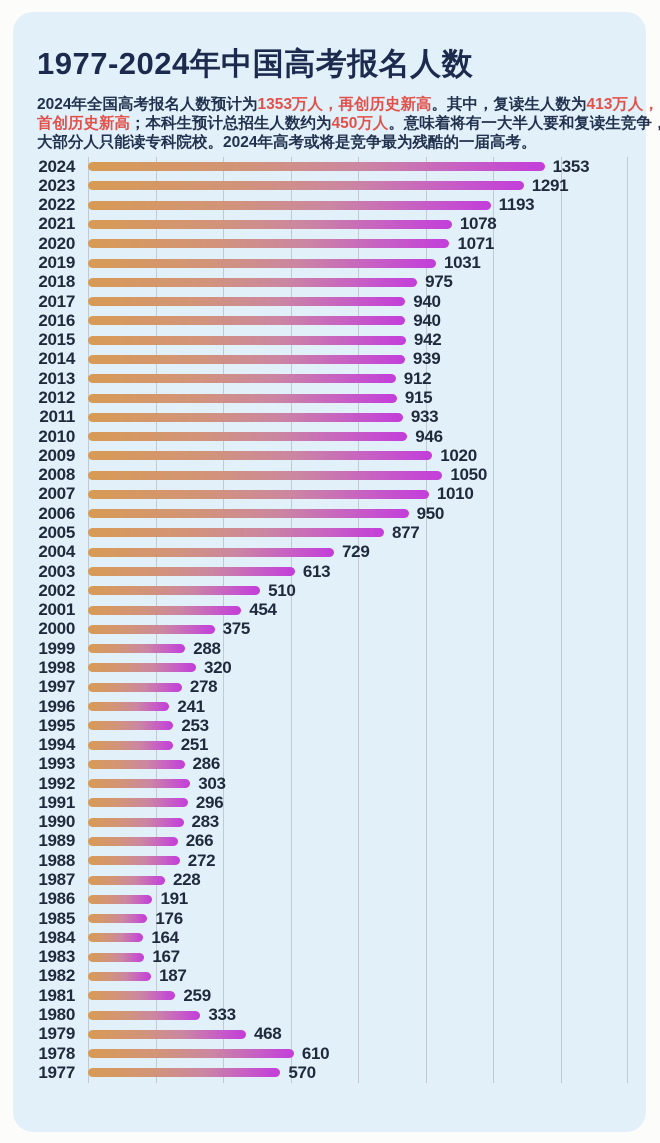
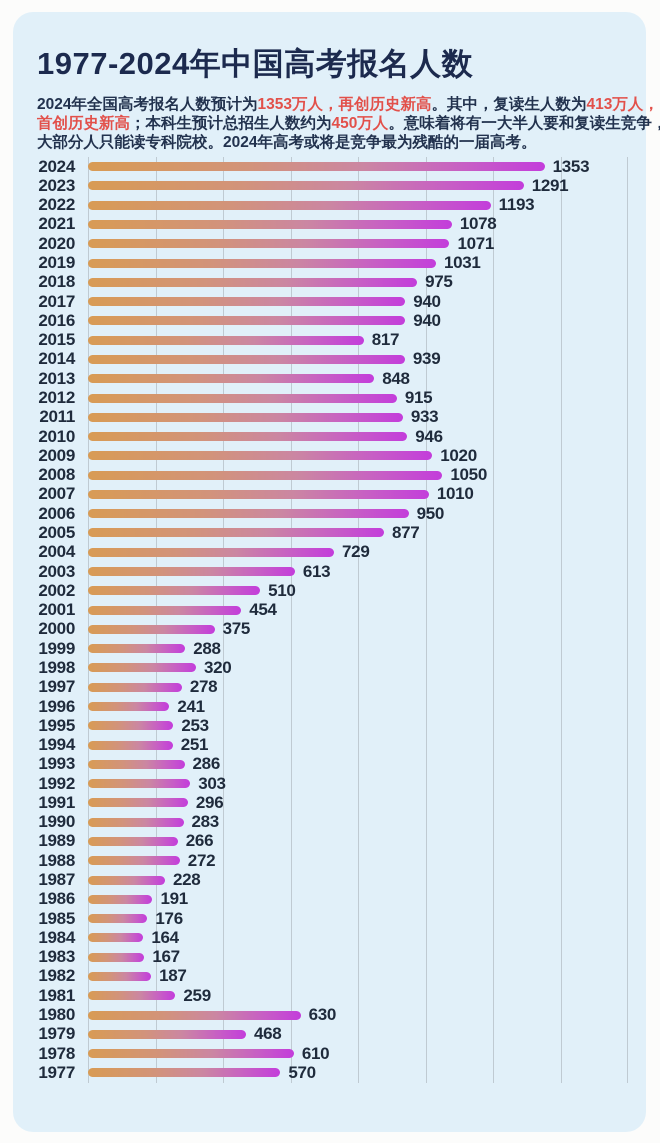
2015: 942 -> 817
2013: 912 -> 848
1980: 333 -> 630
